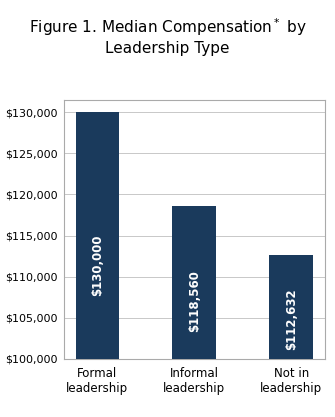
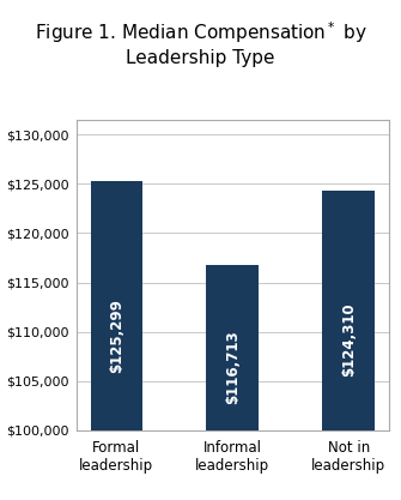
Formal leadership: $130,000 -> $125,299
Informal leadership: $118,560 -> $116,713
Not in leadership: $112,632 -> $124,310
